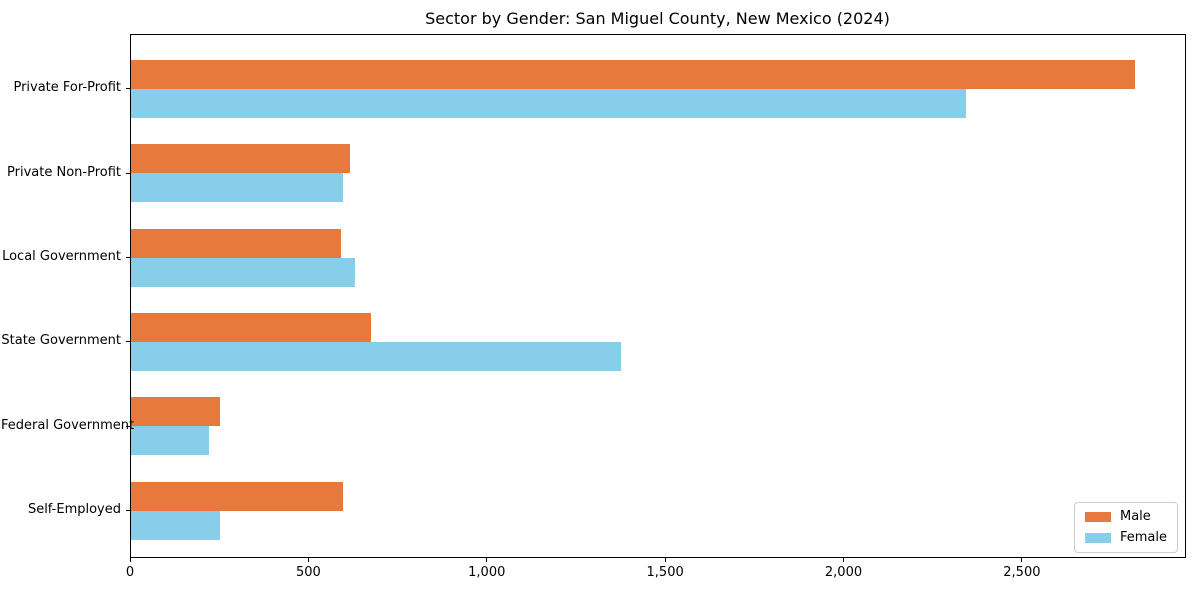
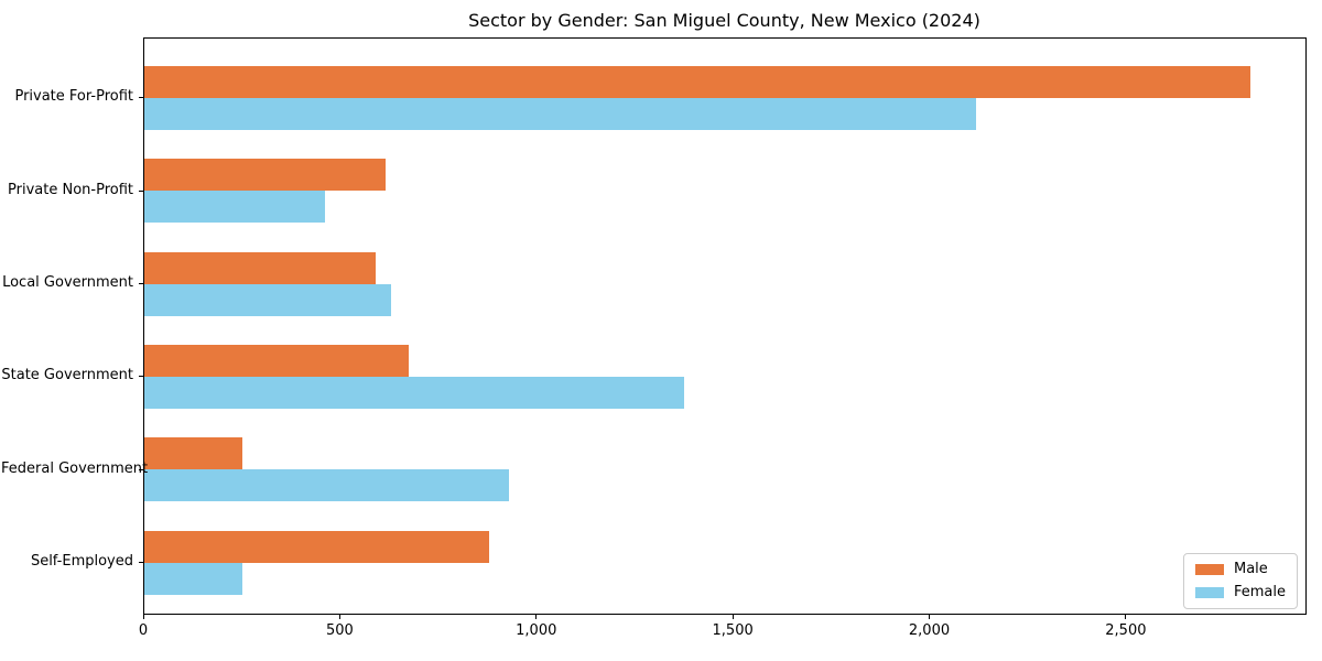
Female/Private For-Profit: 2340 -> 2120
Female/Private Non-Profit: 600 -> 460
Female/Federal Government: 220 -> 930
Male/Self-Employed: 600 -> 880
